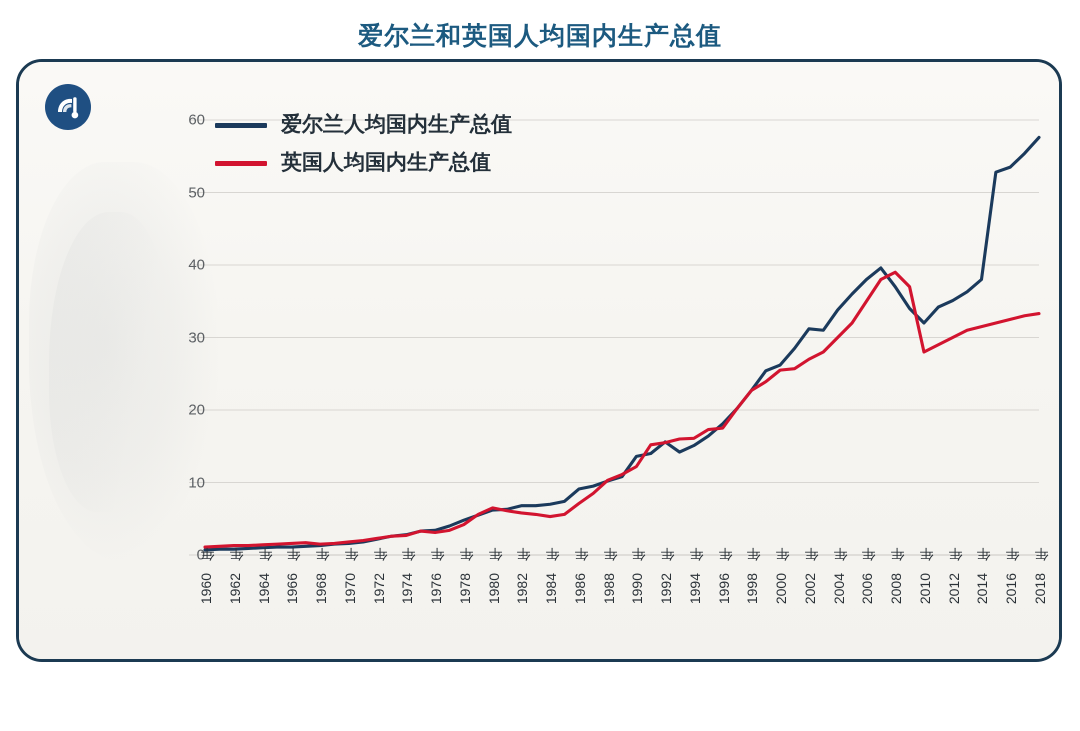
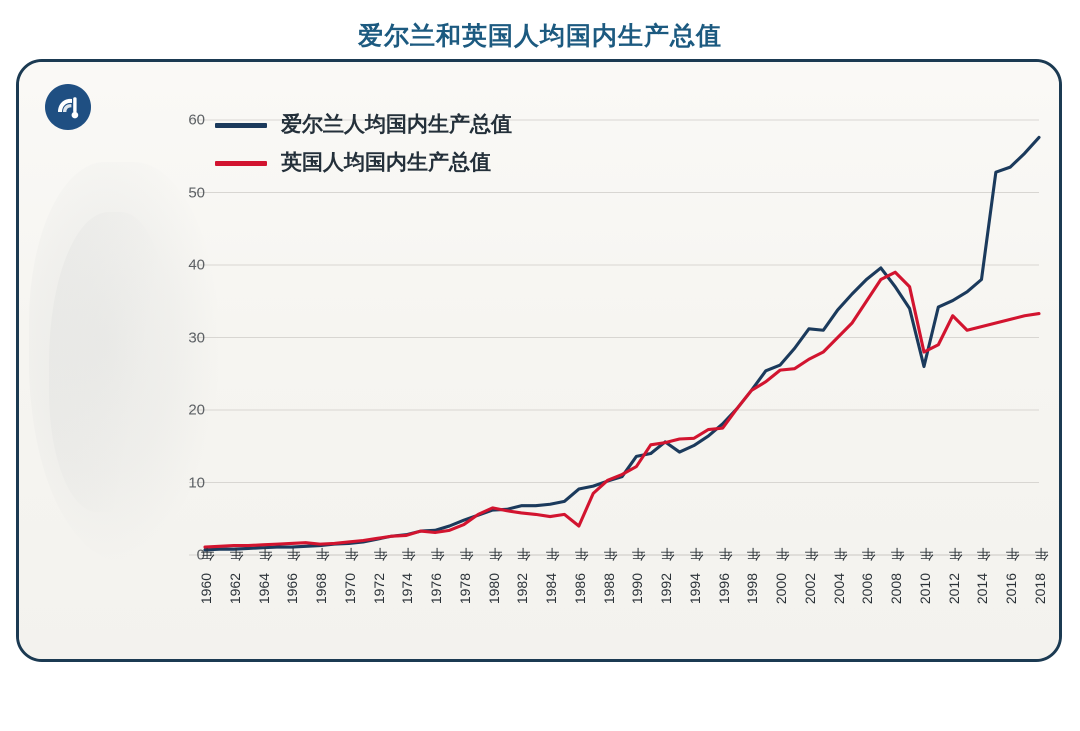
英国人均国内生产总值/1986年: 7 -> 4
爱尔兰人均国内生产总值/2010年: 32 -> 26
英国人均国内生产总值/2012年: 30 -> 33
